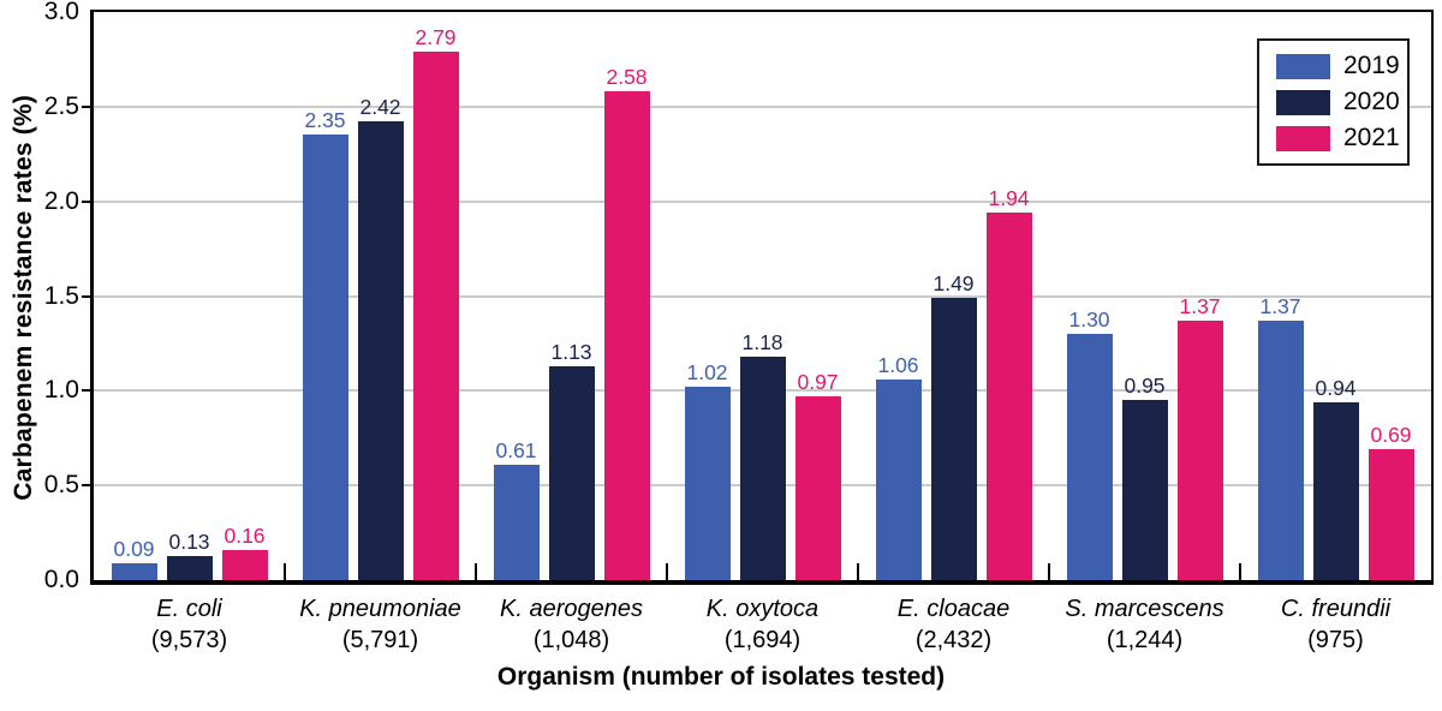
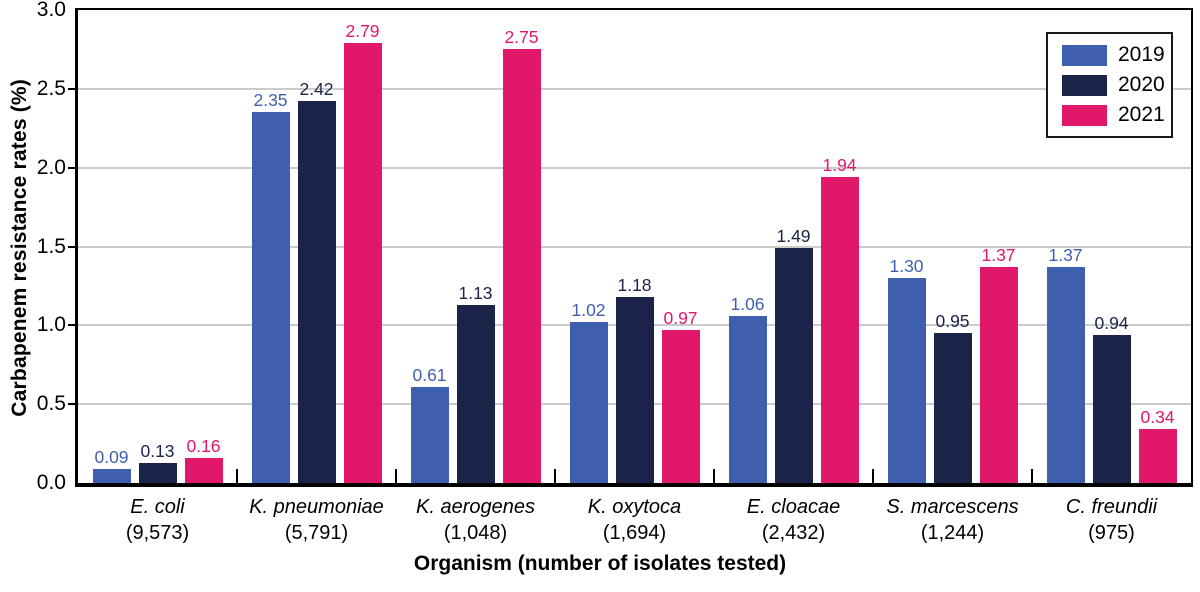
2021/K. aerogenes: 2.58 -> 2.75
2021/C. freundii: 0.69 -> 0.34
